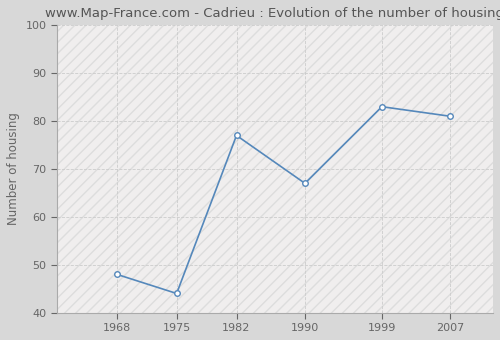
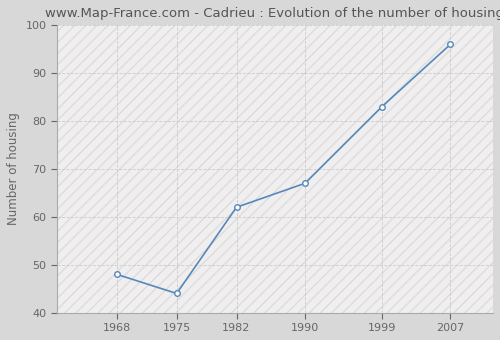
1982: 77 -> 62
2007: 81 -> 96
